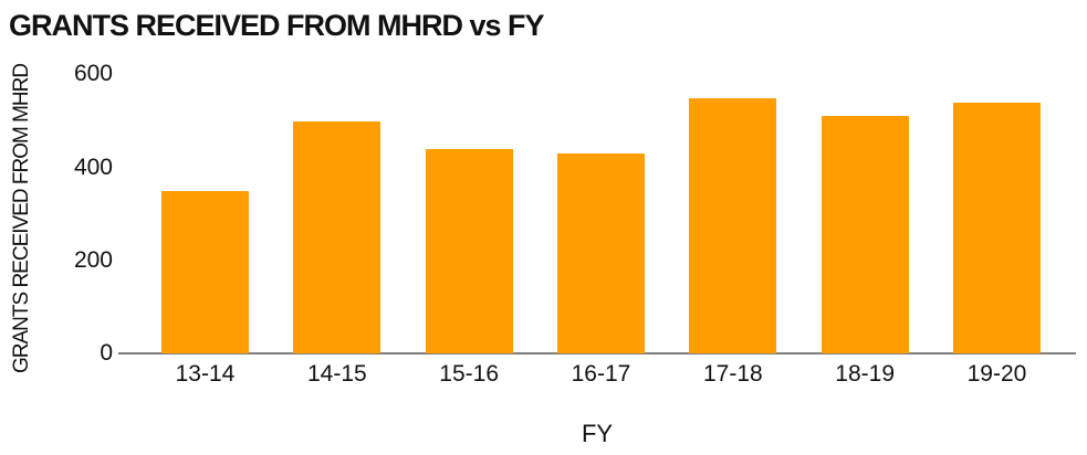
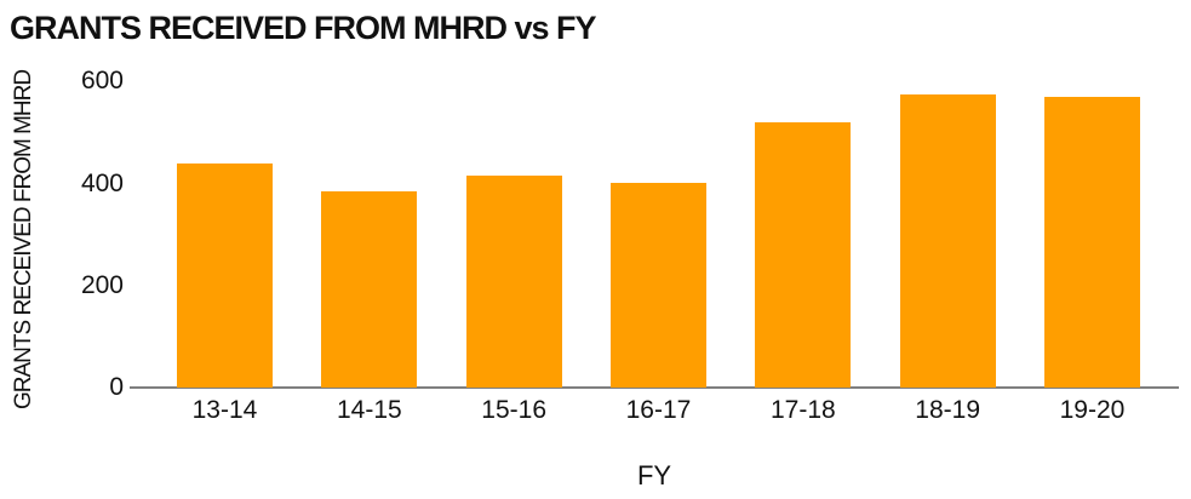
13-14: 350 -> 440
14-15: 500 -> 380
15-16: 440 -> 420
16-17: 430 -> 400
17-18: 550 -> 520
18-19: 510 -> 580
19-20: 540 -> 570
